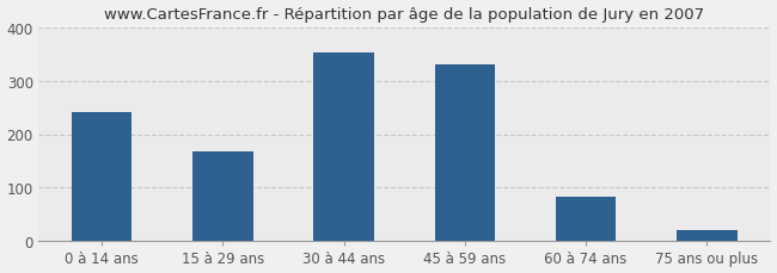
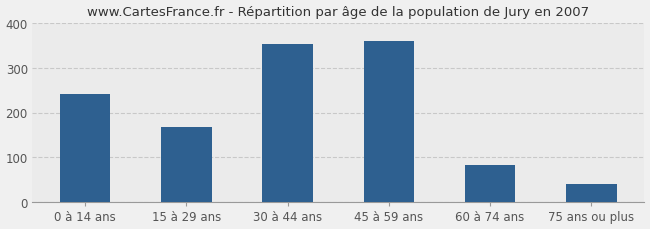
45 à 59 ans: 330 -> 360
75 ans ou plus: 20 -> 40
